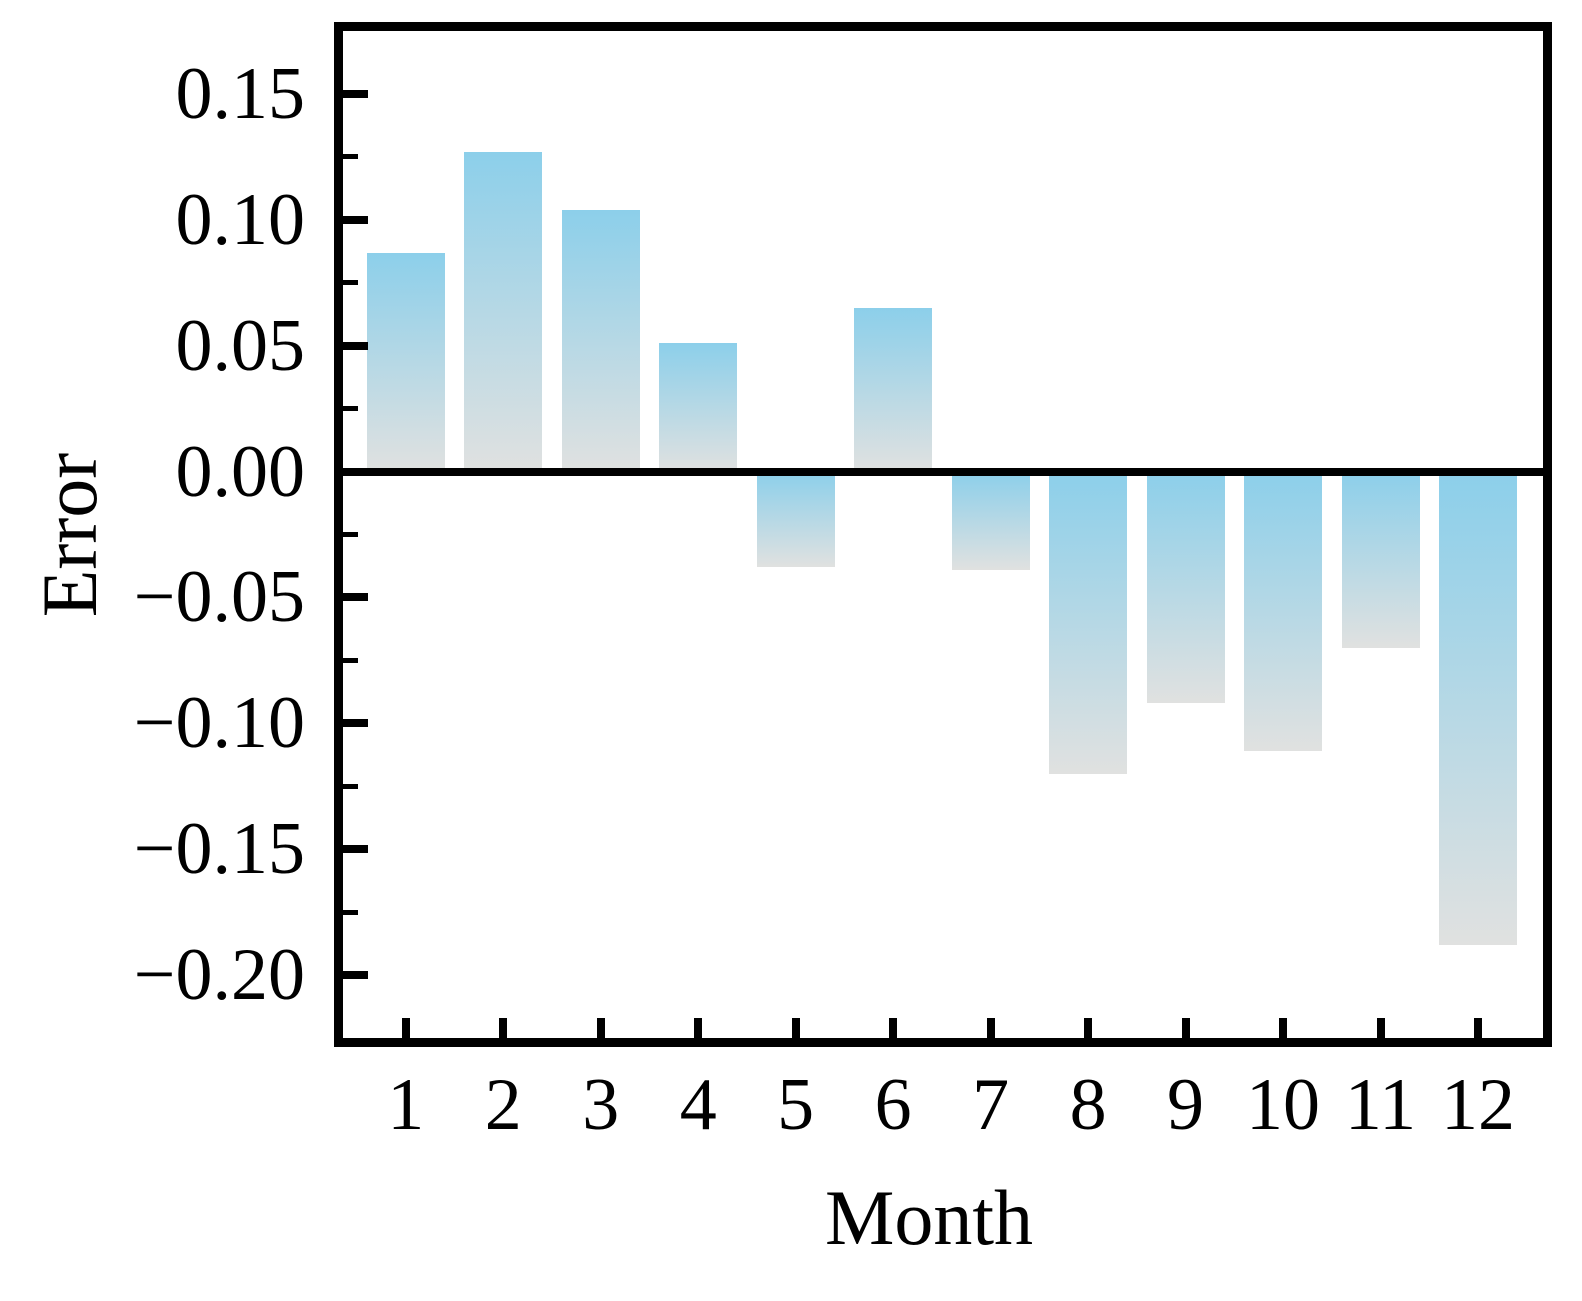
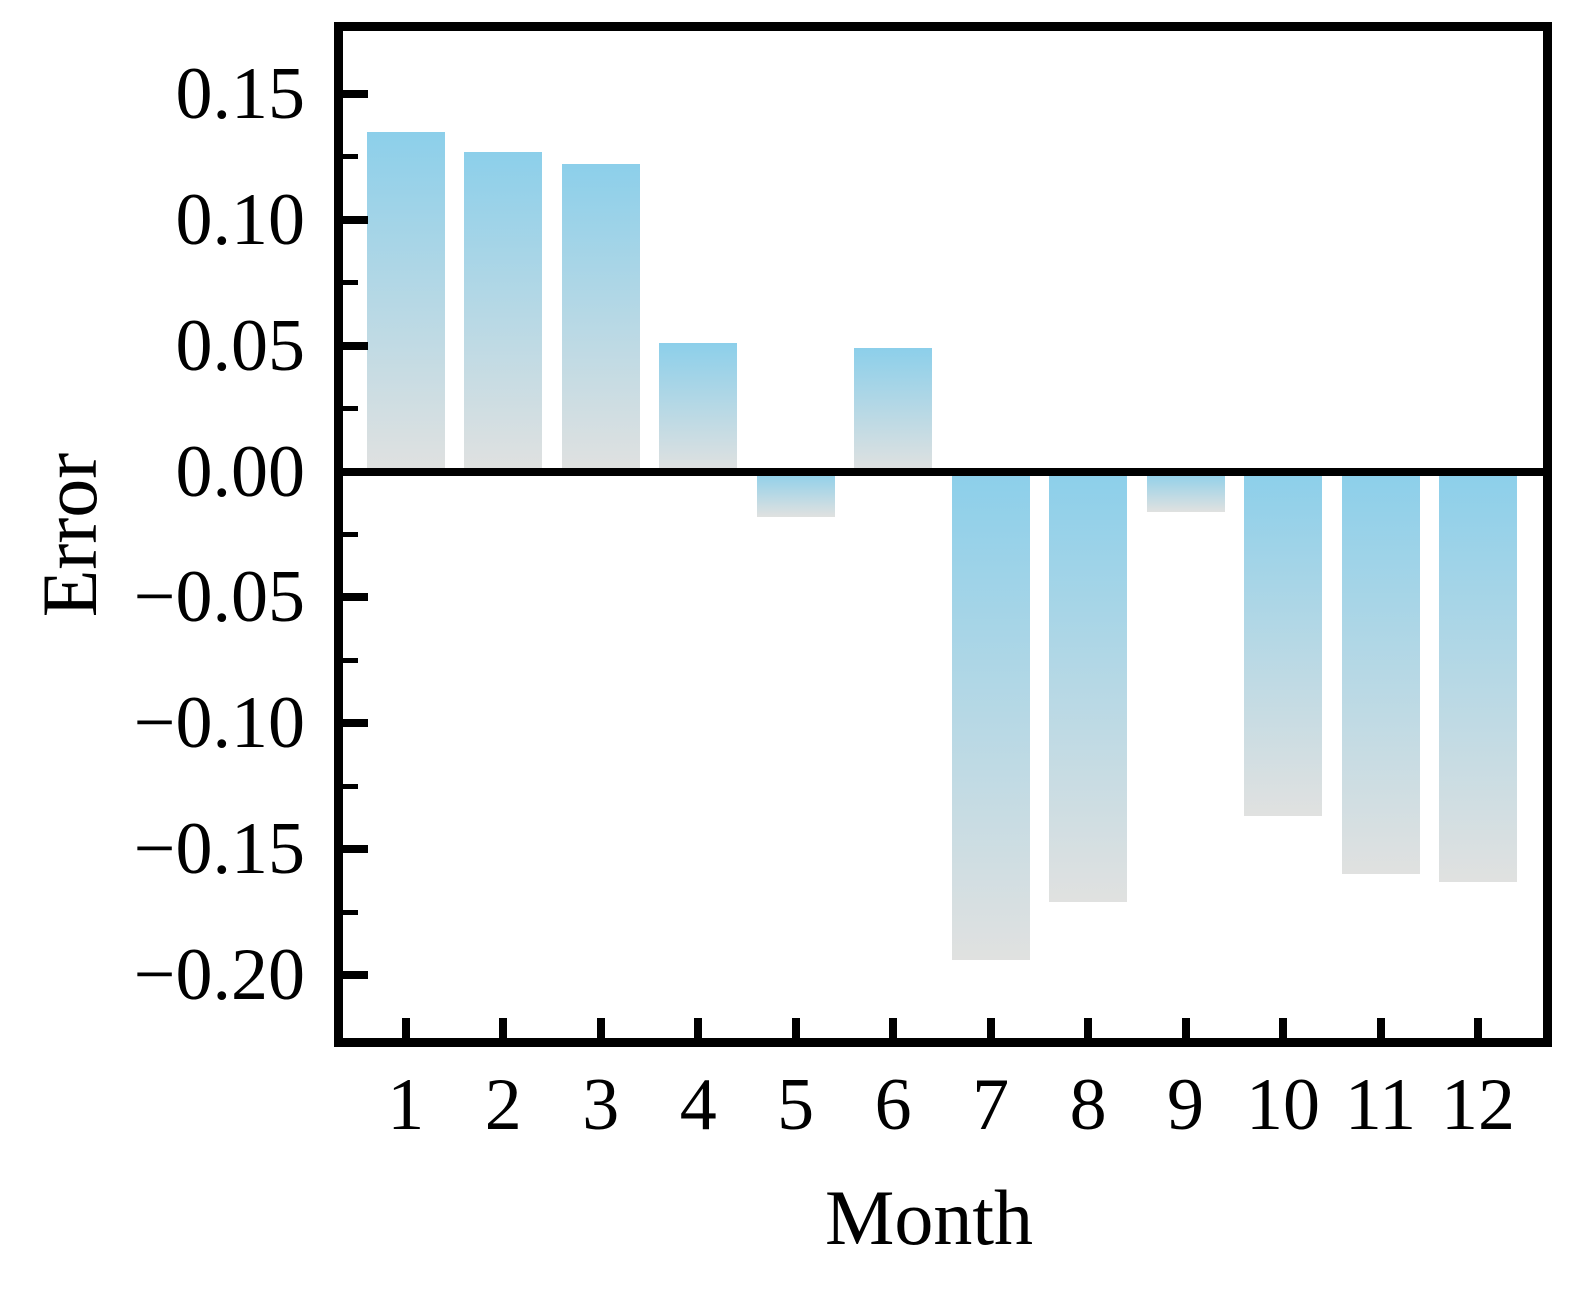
1: 0.087 -> 0.135
3: 0.104 -> 0.122
5: -0.038 -> -0.018
6: 0.065 -> 0.049
7: -0.039 -> -0.194
8: -0.120 -> -0.171
9: -0.092 -> -0.016
10: -0.111 -> -0.137
11: -0.070 -> -0.160
12: -0.188 -> -0.163
